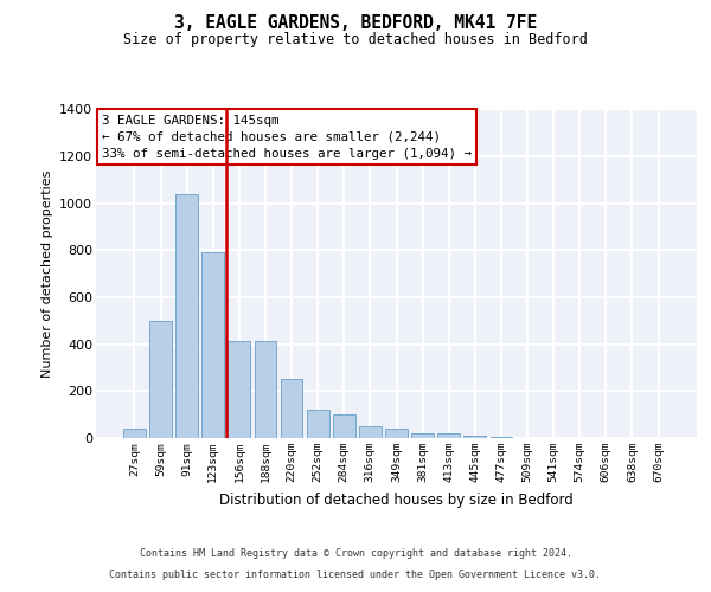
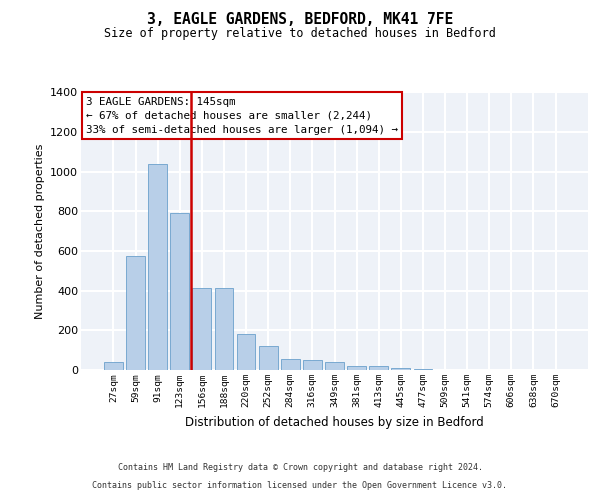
59sqm: 500 -> 580
220sqm: 250 -> 180
284sqm: 100 -> 60
